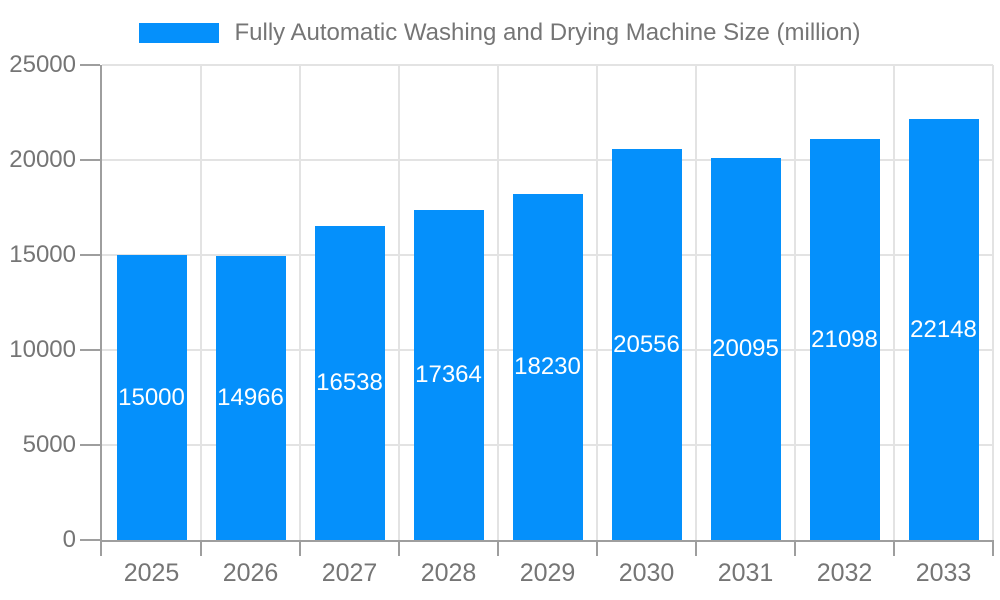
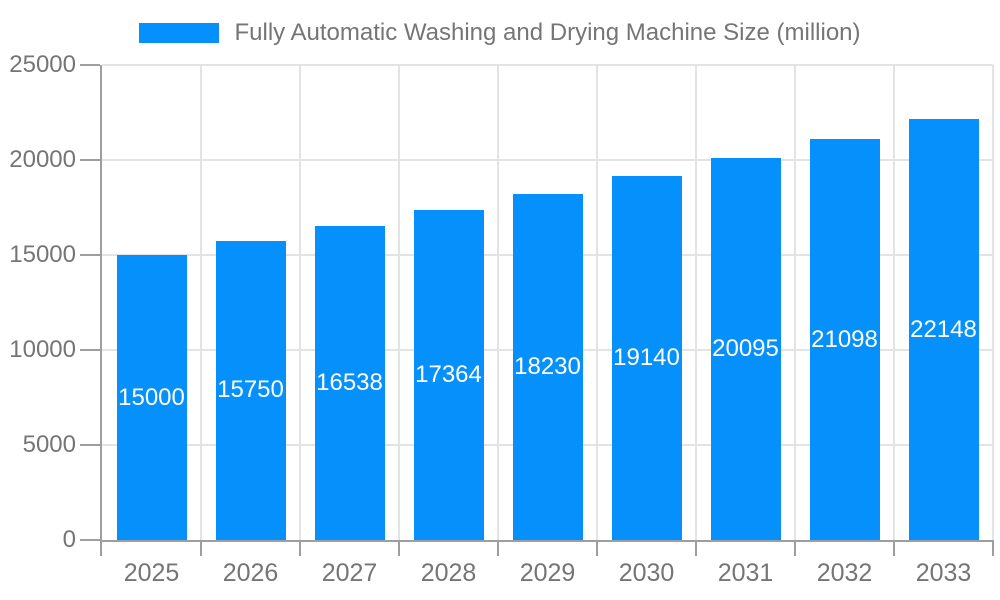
2026: 14966 -> 15750
2030: 20556 -> 19140
